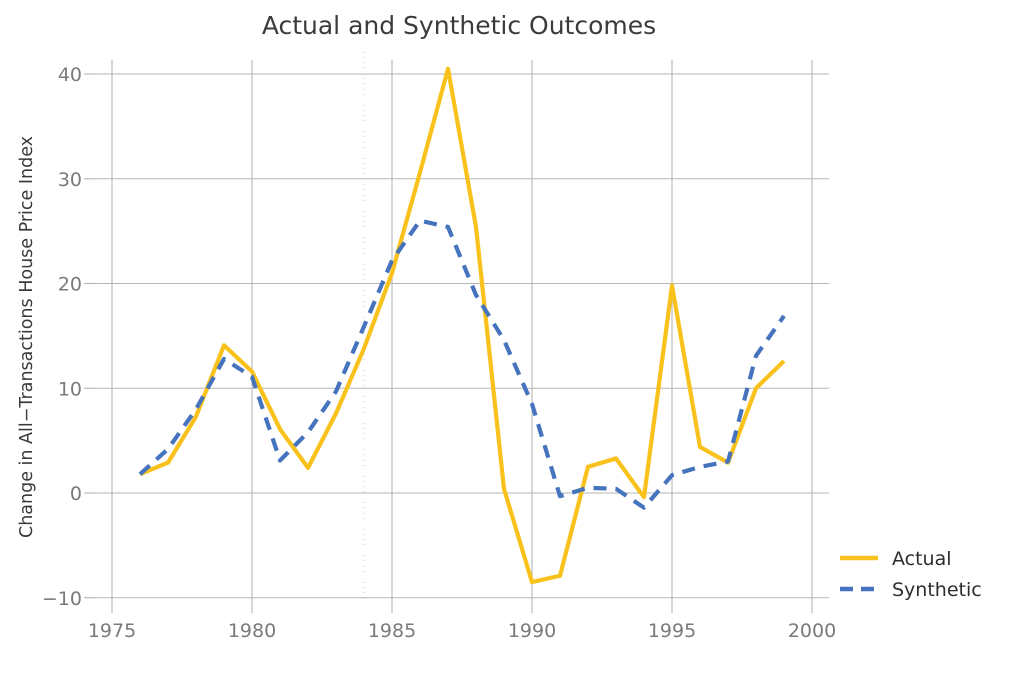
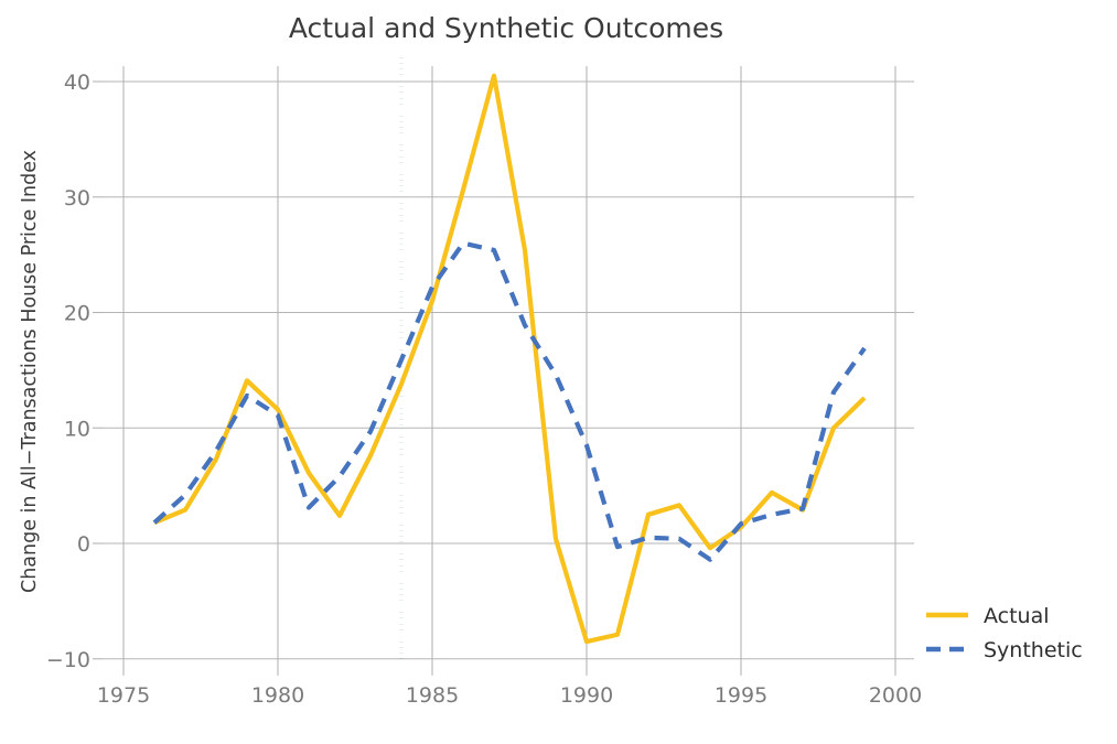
Actual/1995: 19.8 -> 1.4
